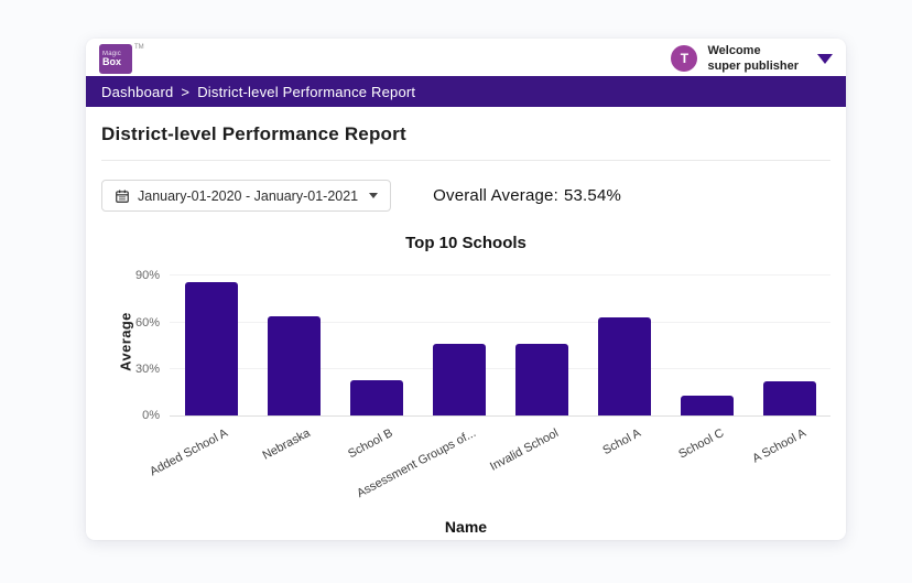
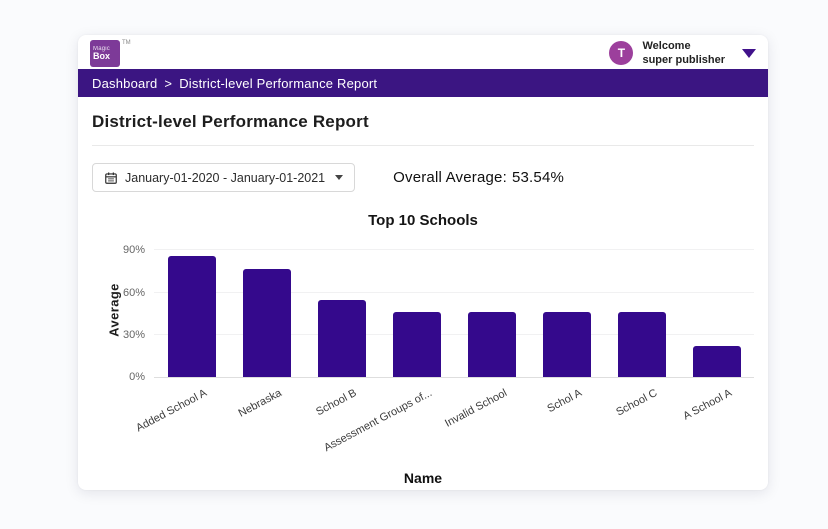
Nebraska: 64% -> 77%
School B: 23% -> 55%
Schol A: 63% -> 46%
School C: 13% -> 46%
